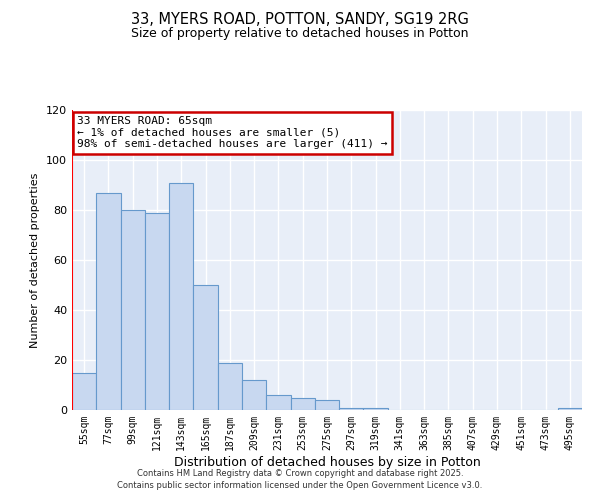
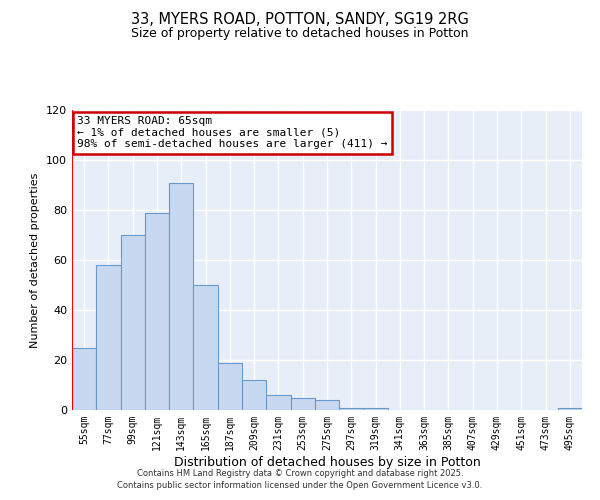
55sqm: 15 -> 25
77sqm: 87 -> 58
99sqm: 80 -> 70
